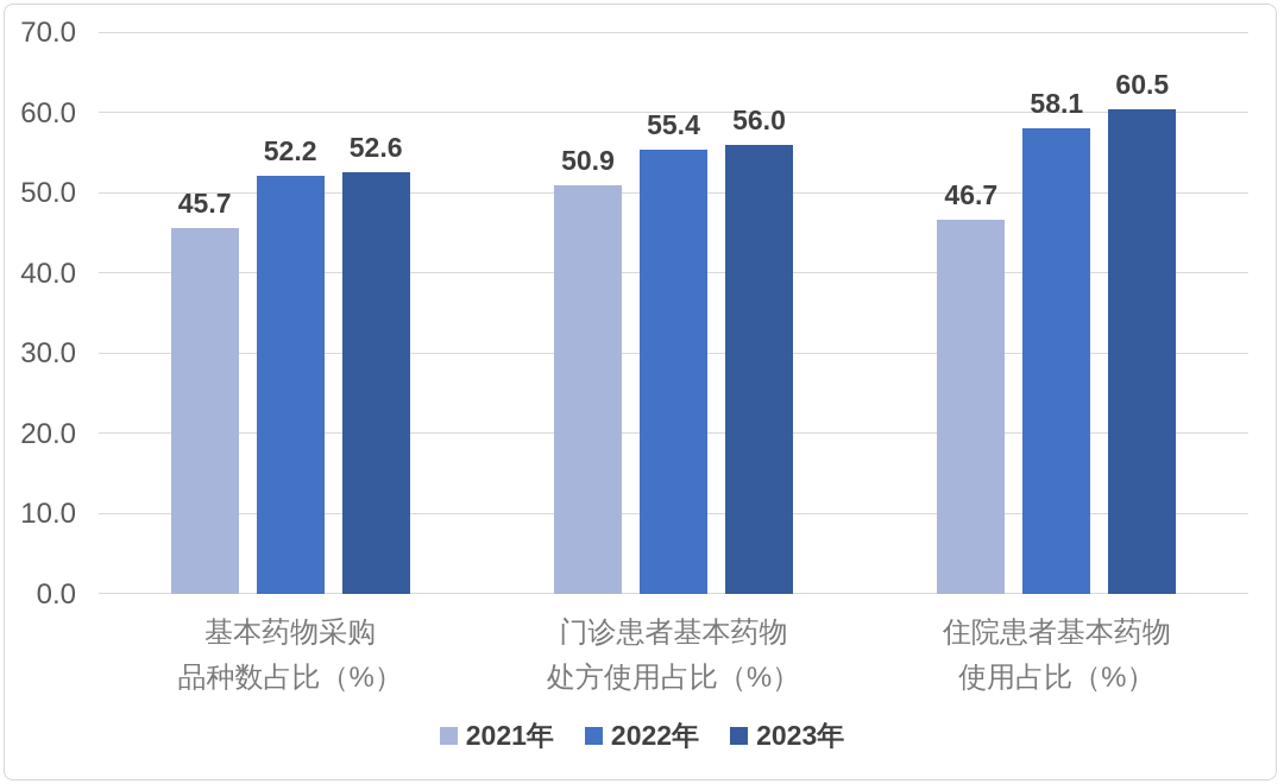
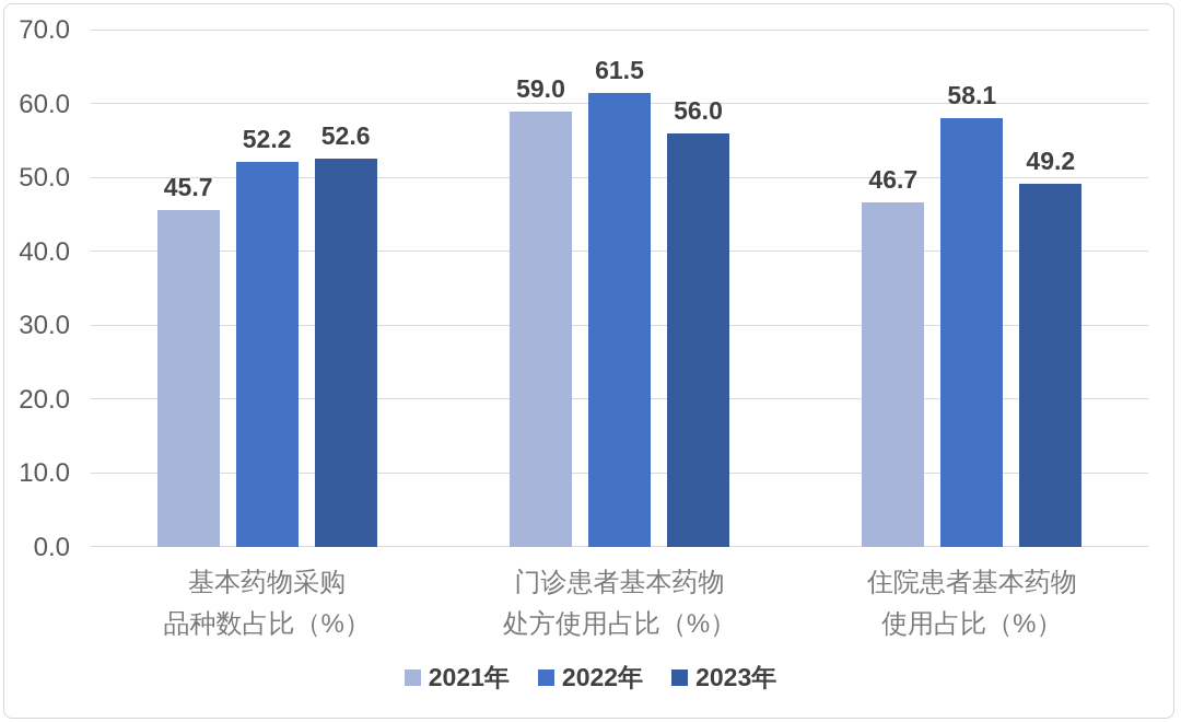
2021年/门诊患者基本药物 处方使用占比（%）: 50.9 -> 59.0
2022年/门诊患者基本药物 处方使用占比（%）: 55.4 -> 61.5
2023年/住院患者基本药物 使用占比（%）: 60.5 -> 49.2
